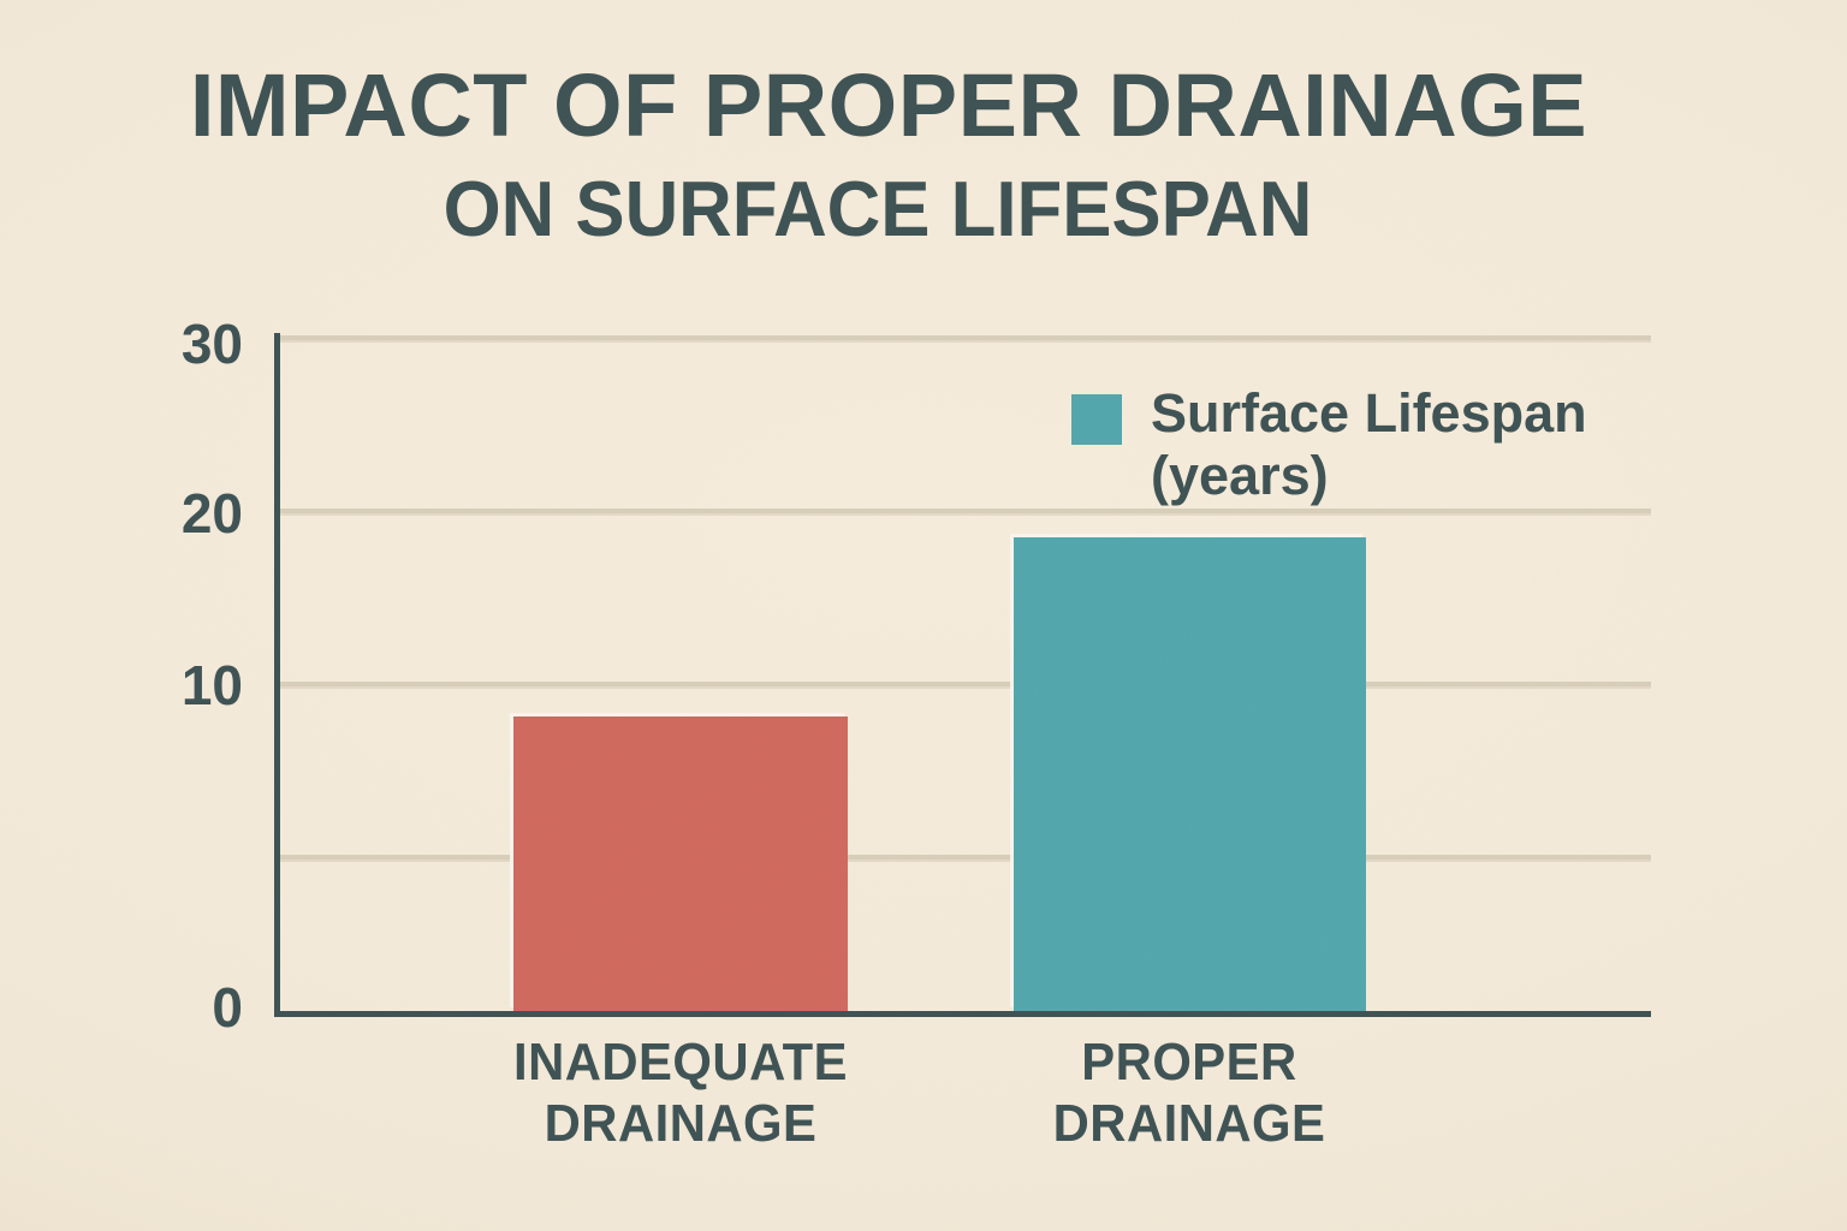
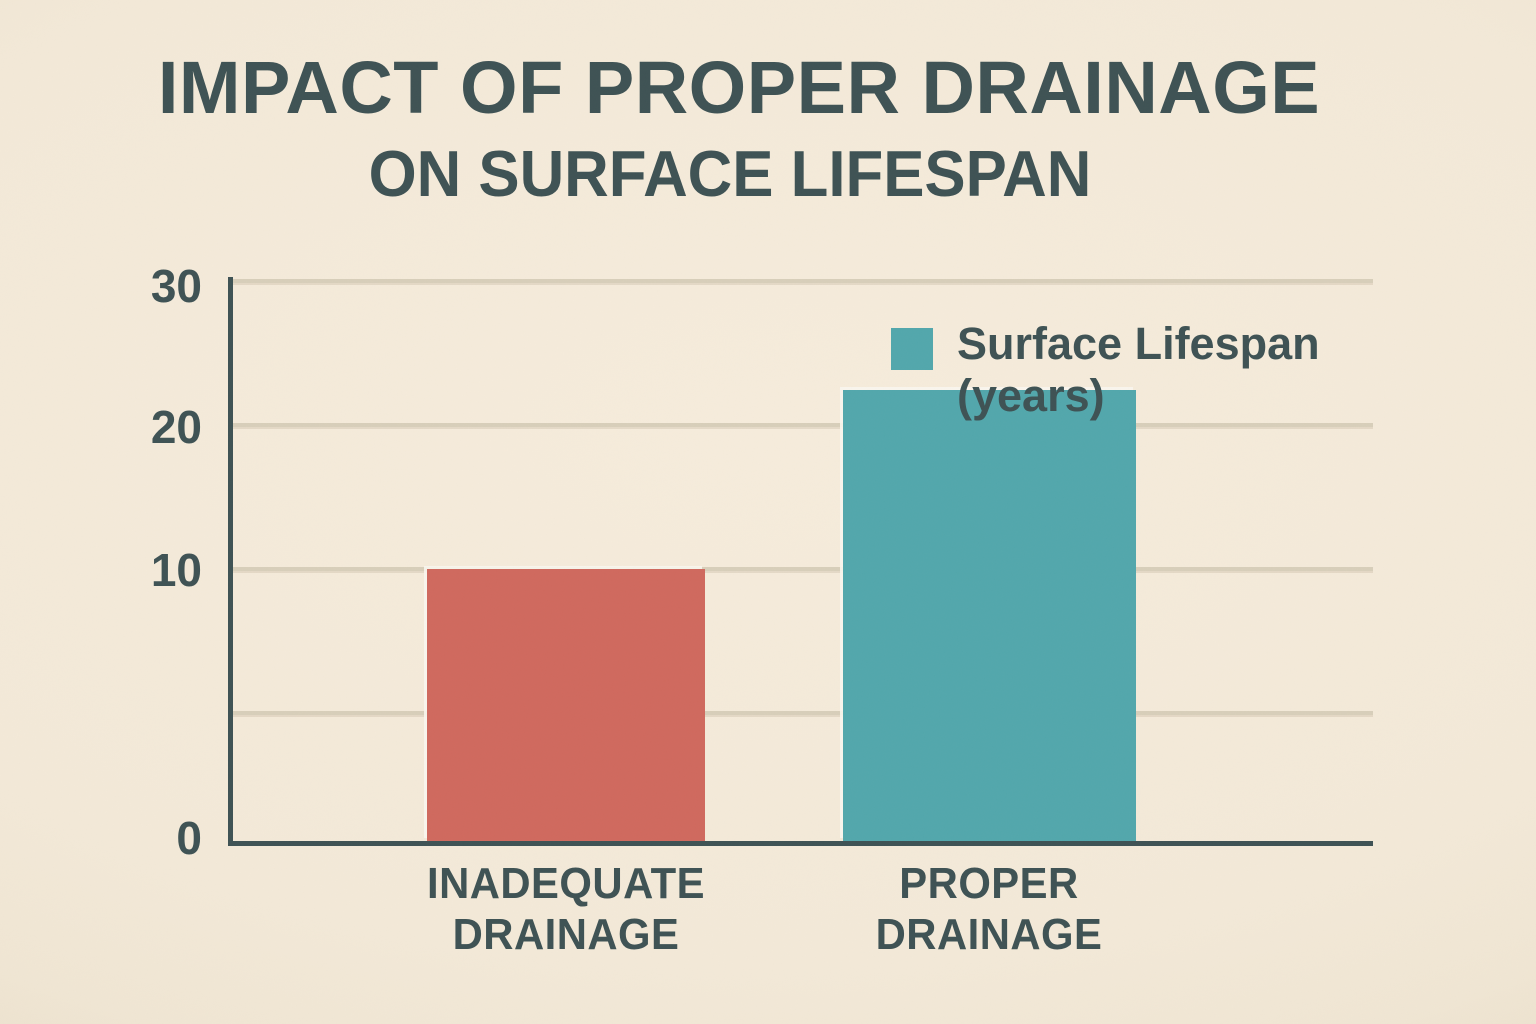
INADEQUATE DRAINAGE: 9.0 -> 10.0
PROPER DRAINAGE: 18.5 -> 22.4
